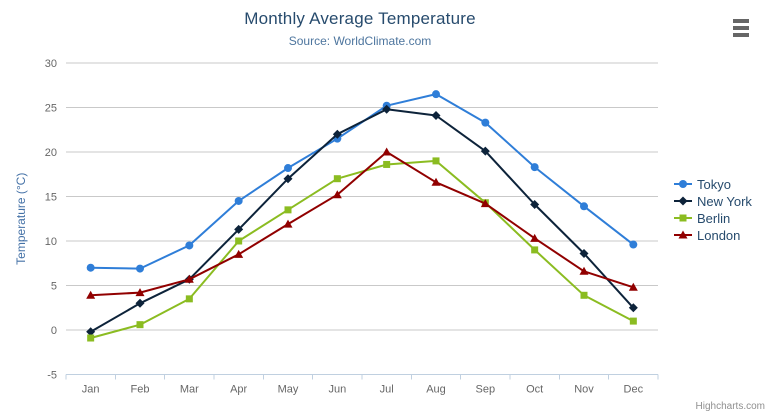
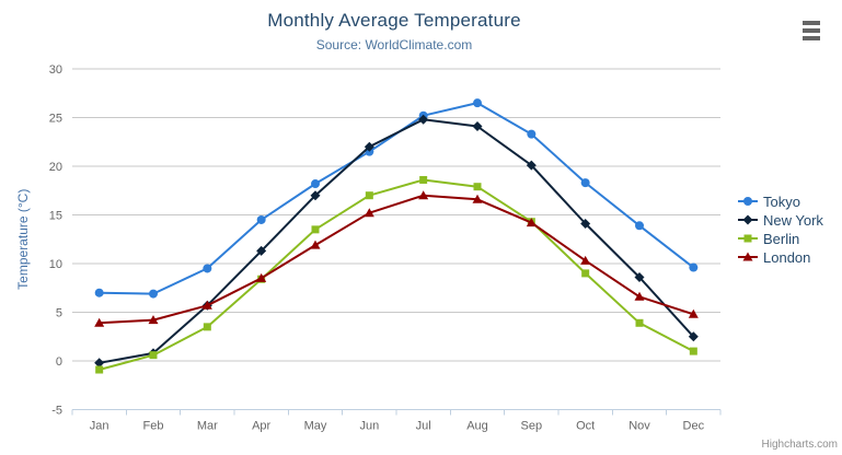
New York/Feb: 3 -> 1
Berlin/Apr: 10 -> 8
London/Jul: 20 -> 17
Berlin/Aug: 19 -> 18
